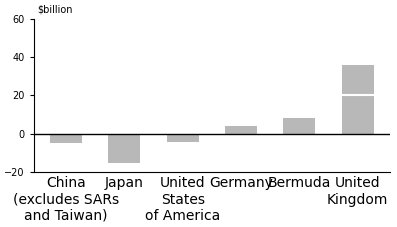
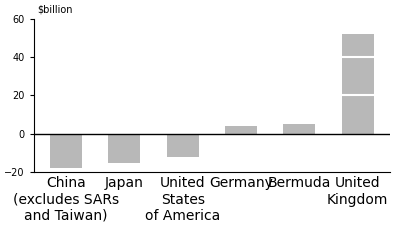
China (excludes SARs and Taiwan): -5 -> -18
United States of America: -4 -> -12
Bermuda: 8 -> 5
United Kingdom: 36 -> 52
